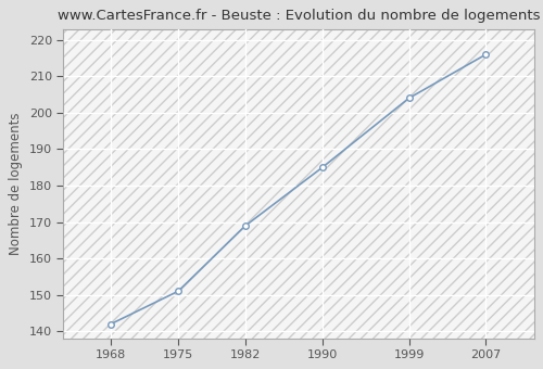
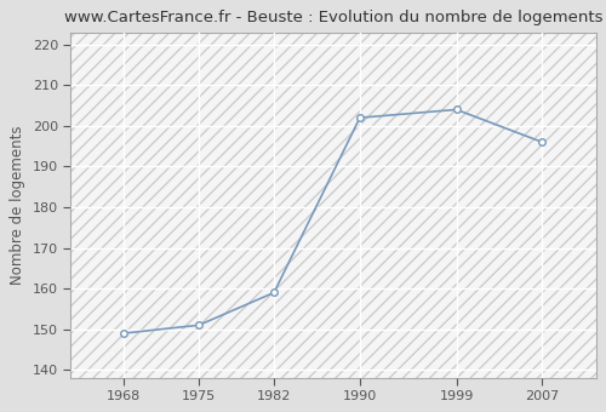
1968: 142 -> 149
1982: 169 -> 159
1990: 185 -> 202
2007: 216 -> 196
